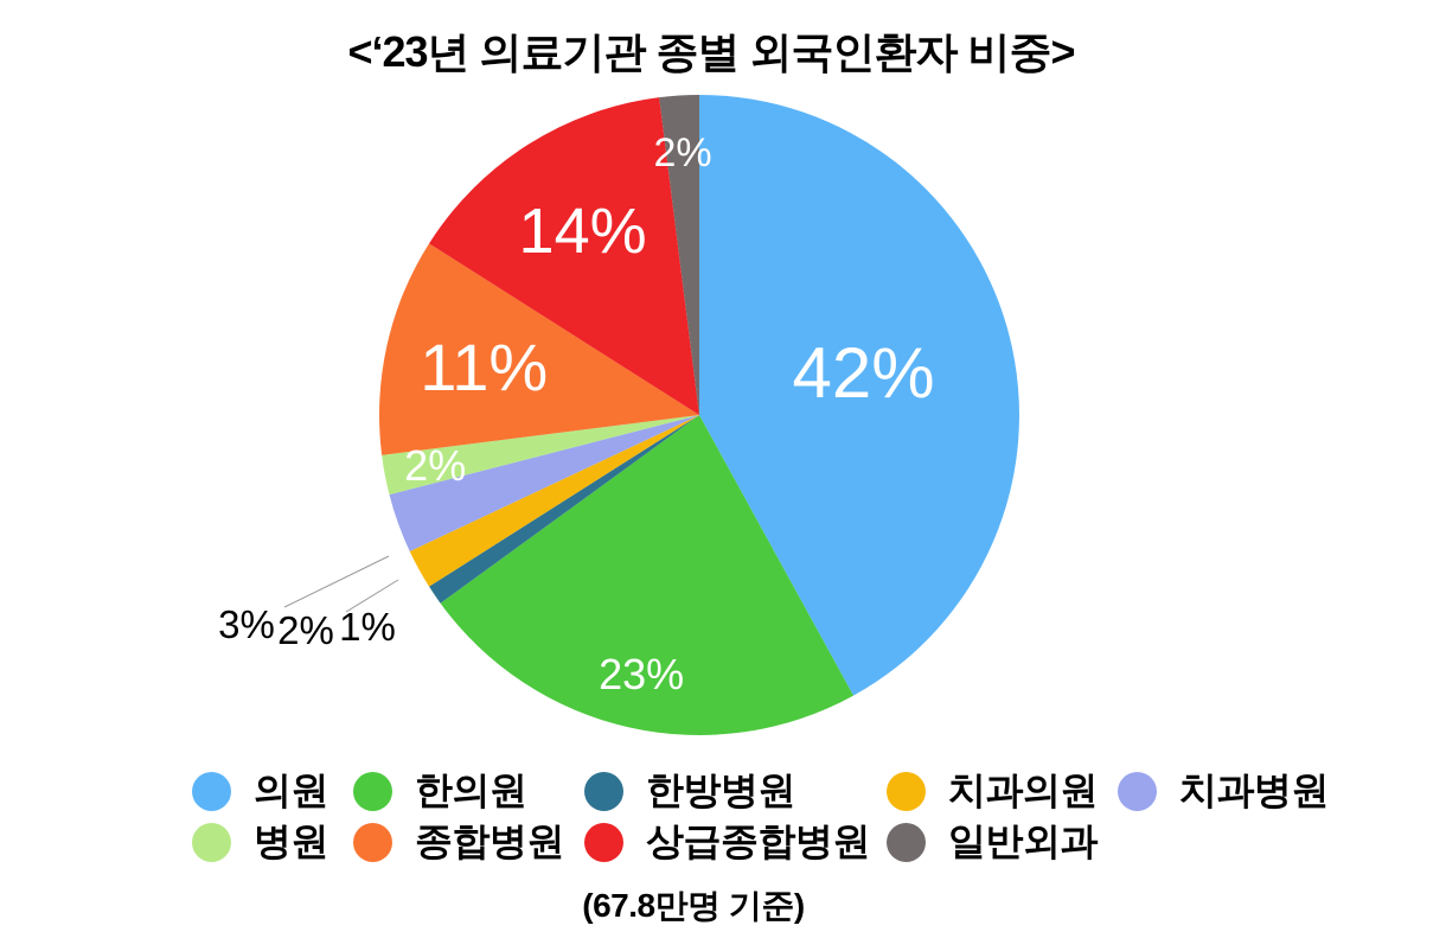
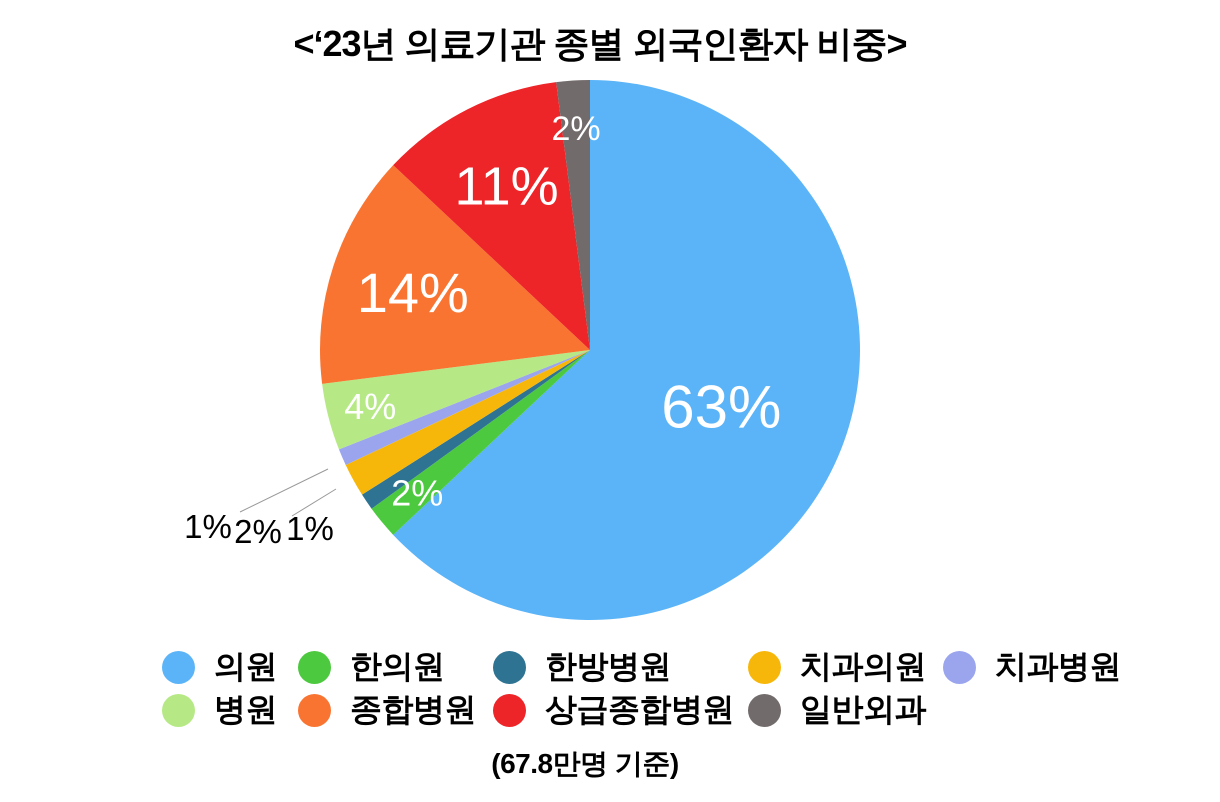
의원: 42% -> 63%
한의원: 23% -> 2%
치과병원: 3% -> 1%
병원: 2% -> 4%
종합병원: 11% -> 14%
상급종합병원: 14% -> 11%
